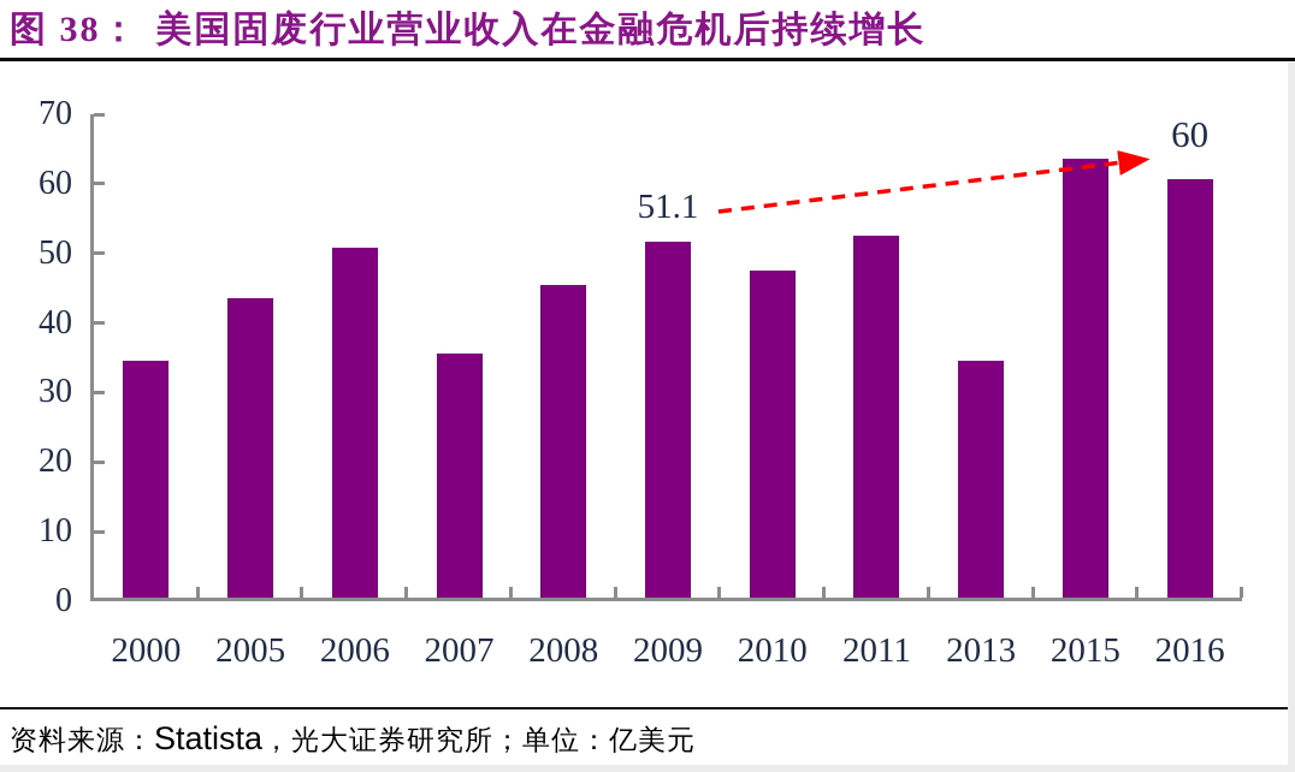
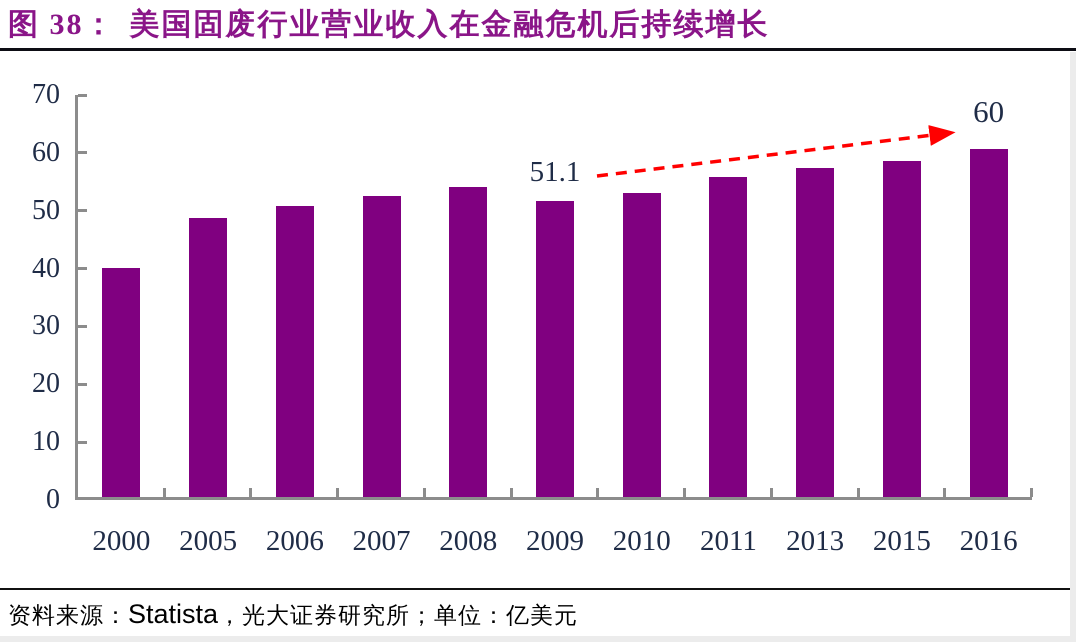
2000: 34 -> 40
2005: 43 -> 48
2007: 35 -> 52
2008: 45 -> 54
2010: 47 -> 52
2011: 52 -> 55
2013: 34 -> 57
2015: 63 -> 58
